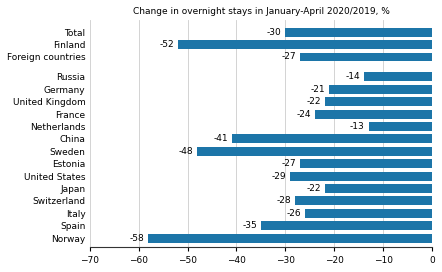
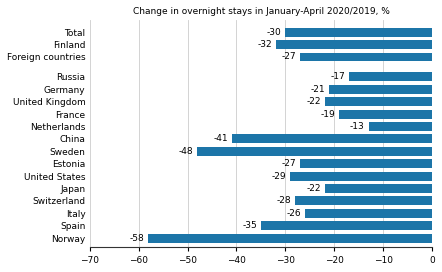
Finland: -52 -> -32
Russia: -14 -> -17
France: -24 -> -19
